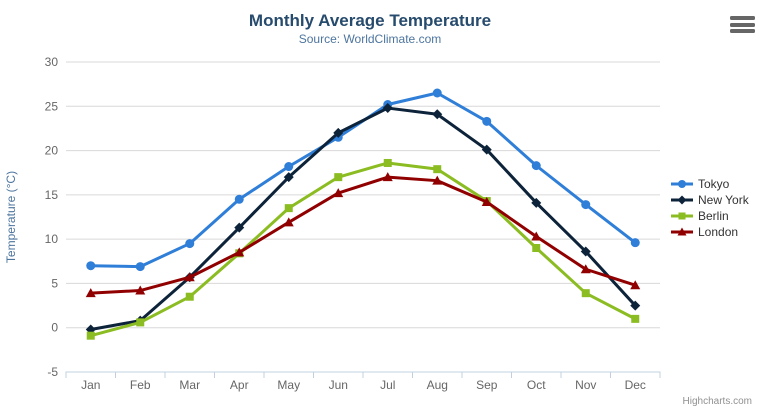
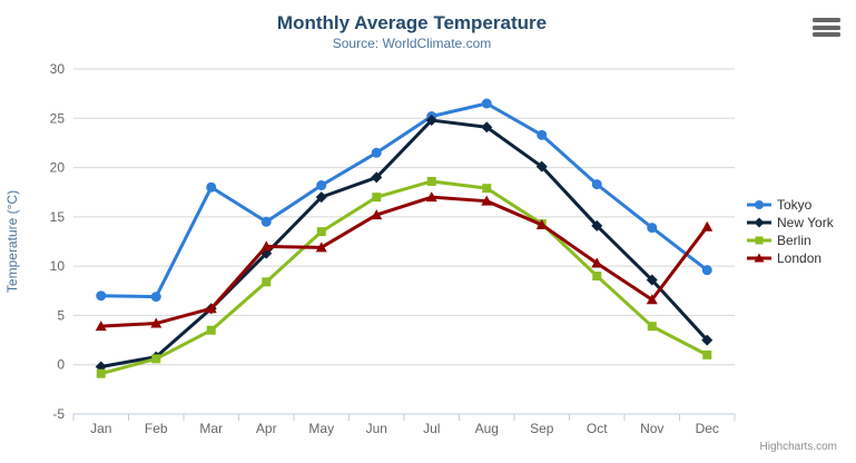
Tokyo/Mar: 10 -> 18
London/Apr: 8 -> 12
New York/Jun: 22 -> 19
London/Dec: 5 -> 14
